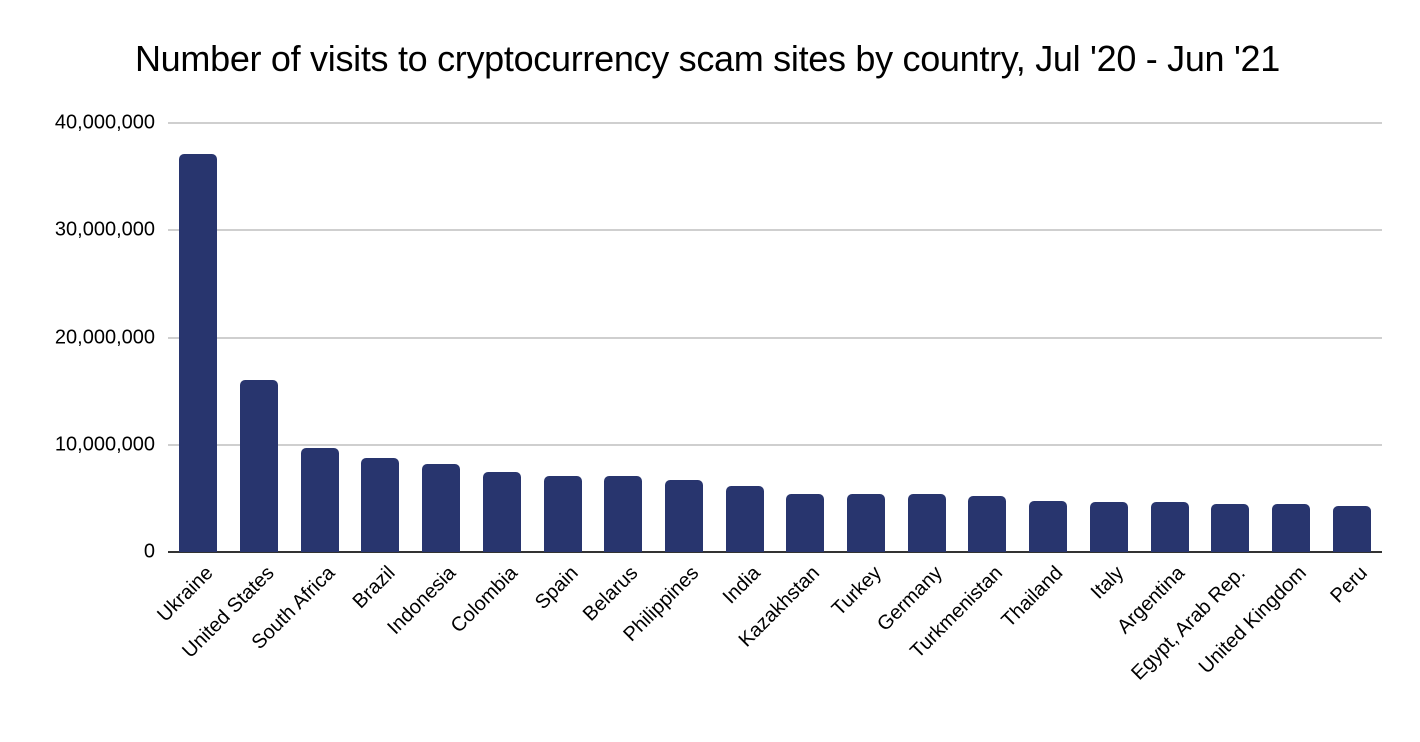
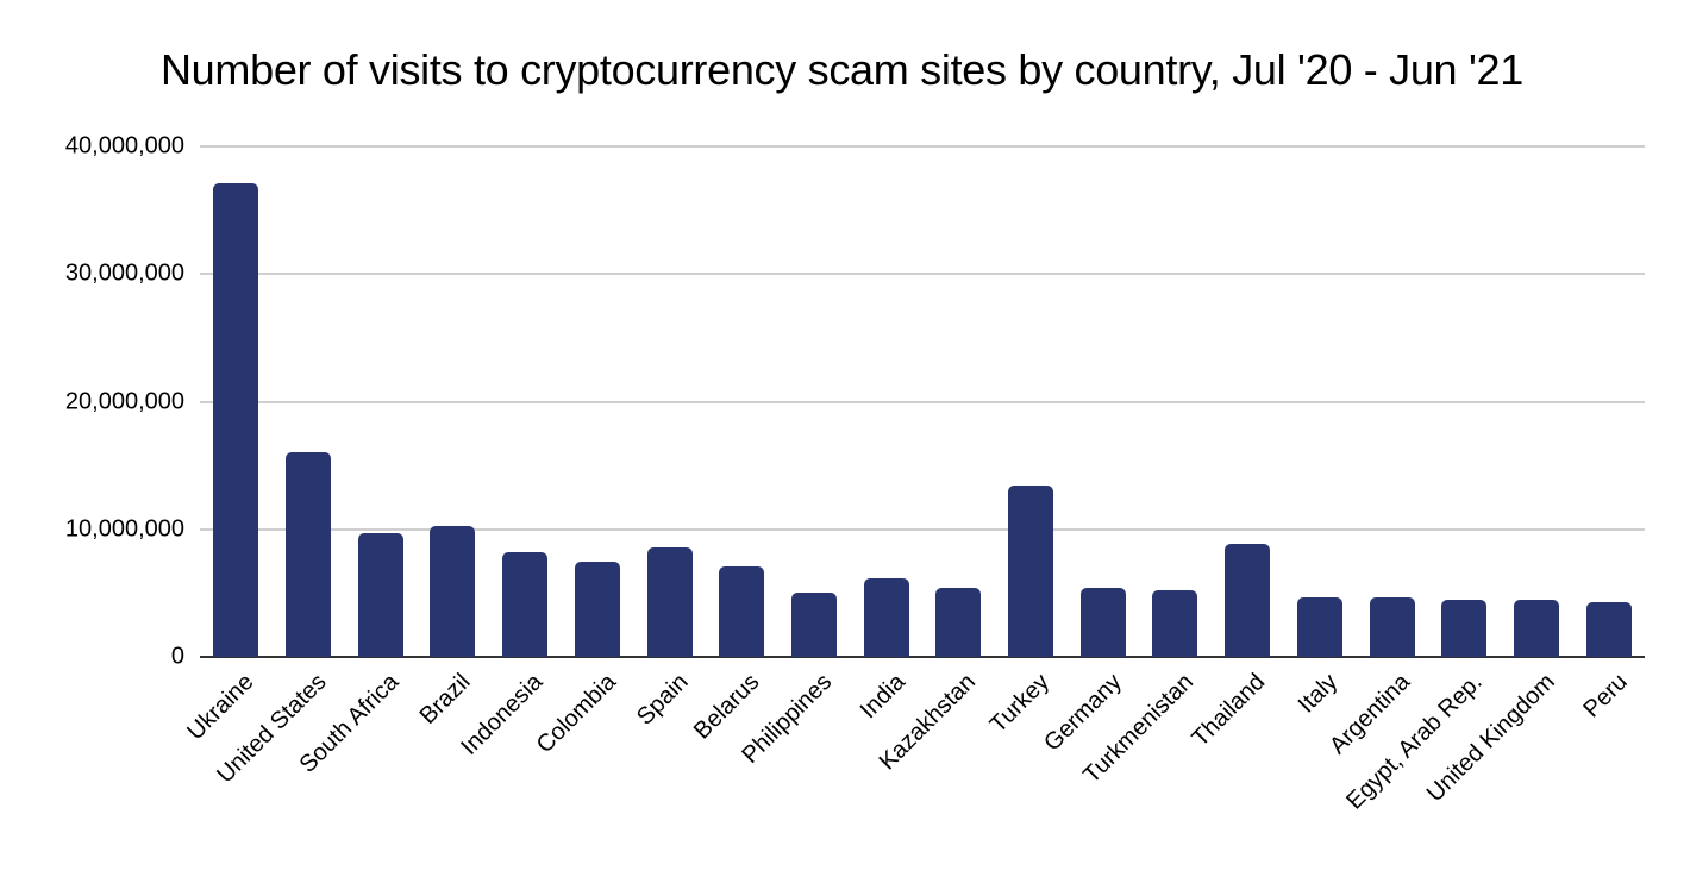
Brazil: 8800000 -> 10300000
Spain: 7100000 -> 8600000
Philippines: 6700000 -> 5000000
Turkey: 5400000 -> 13400000
Thailand: 4800000 -> 8900000
